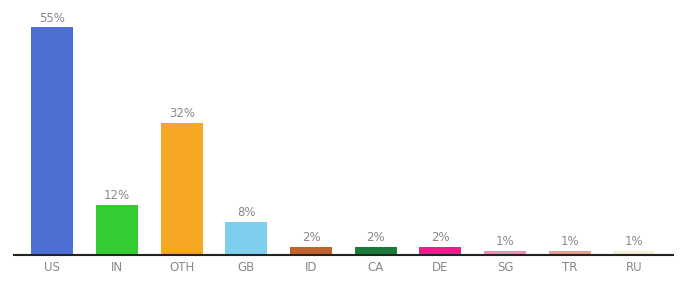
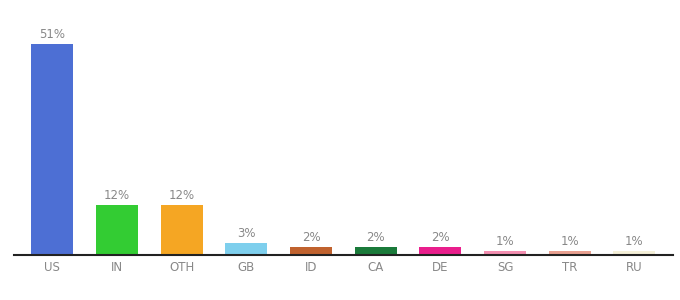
US: 55% -> 51%
OTH: 32% -> 12%
GB: 8% -> 3%
